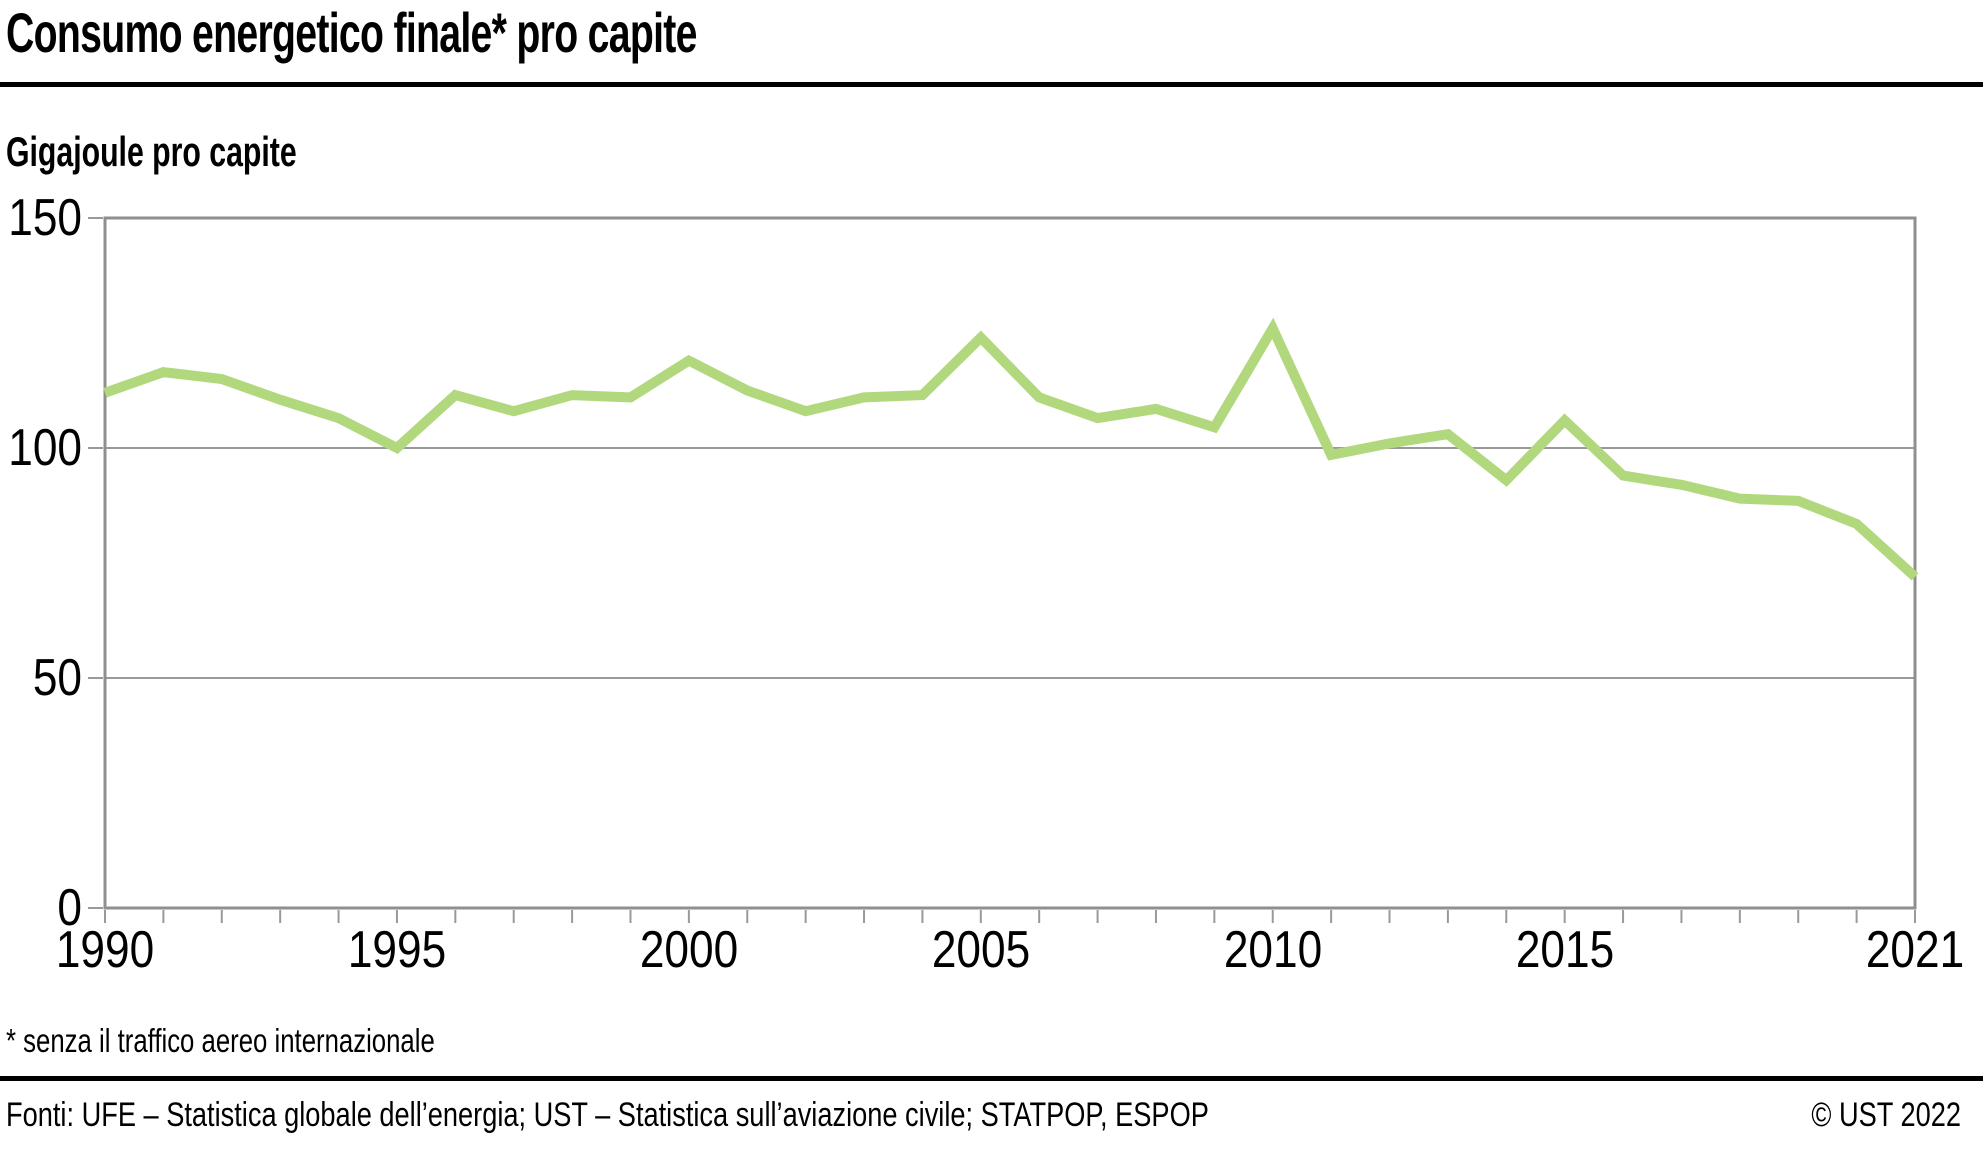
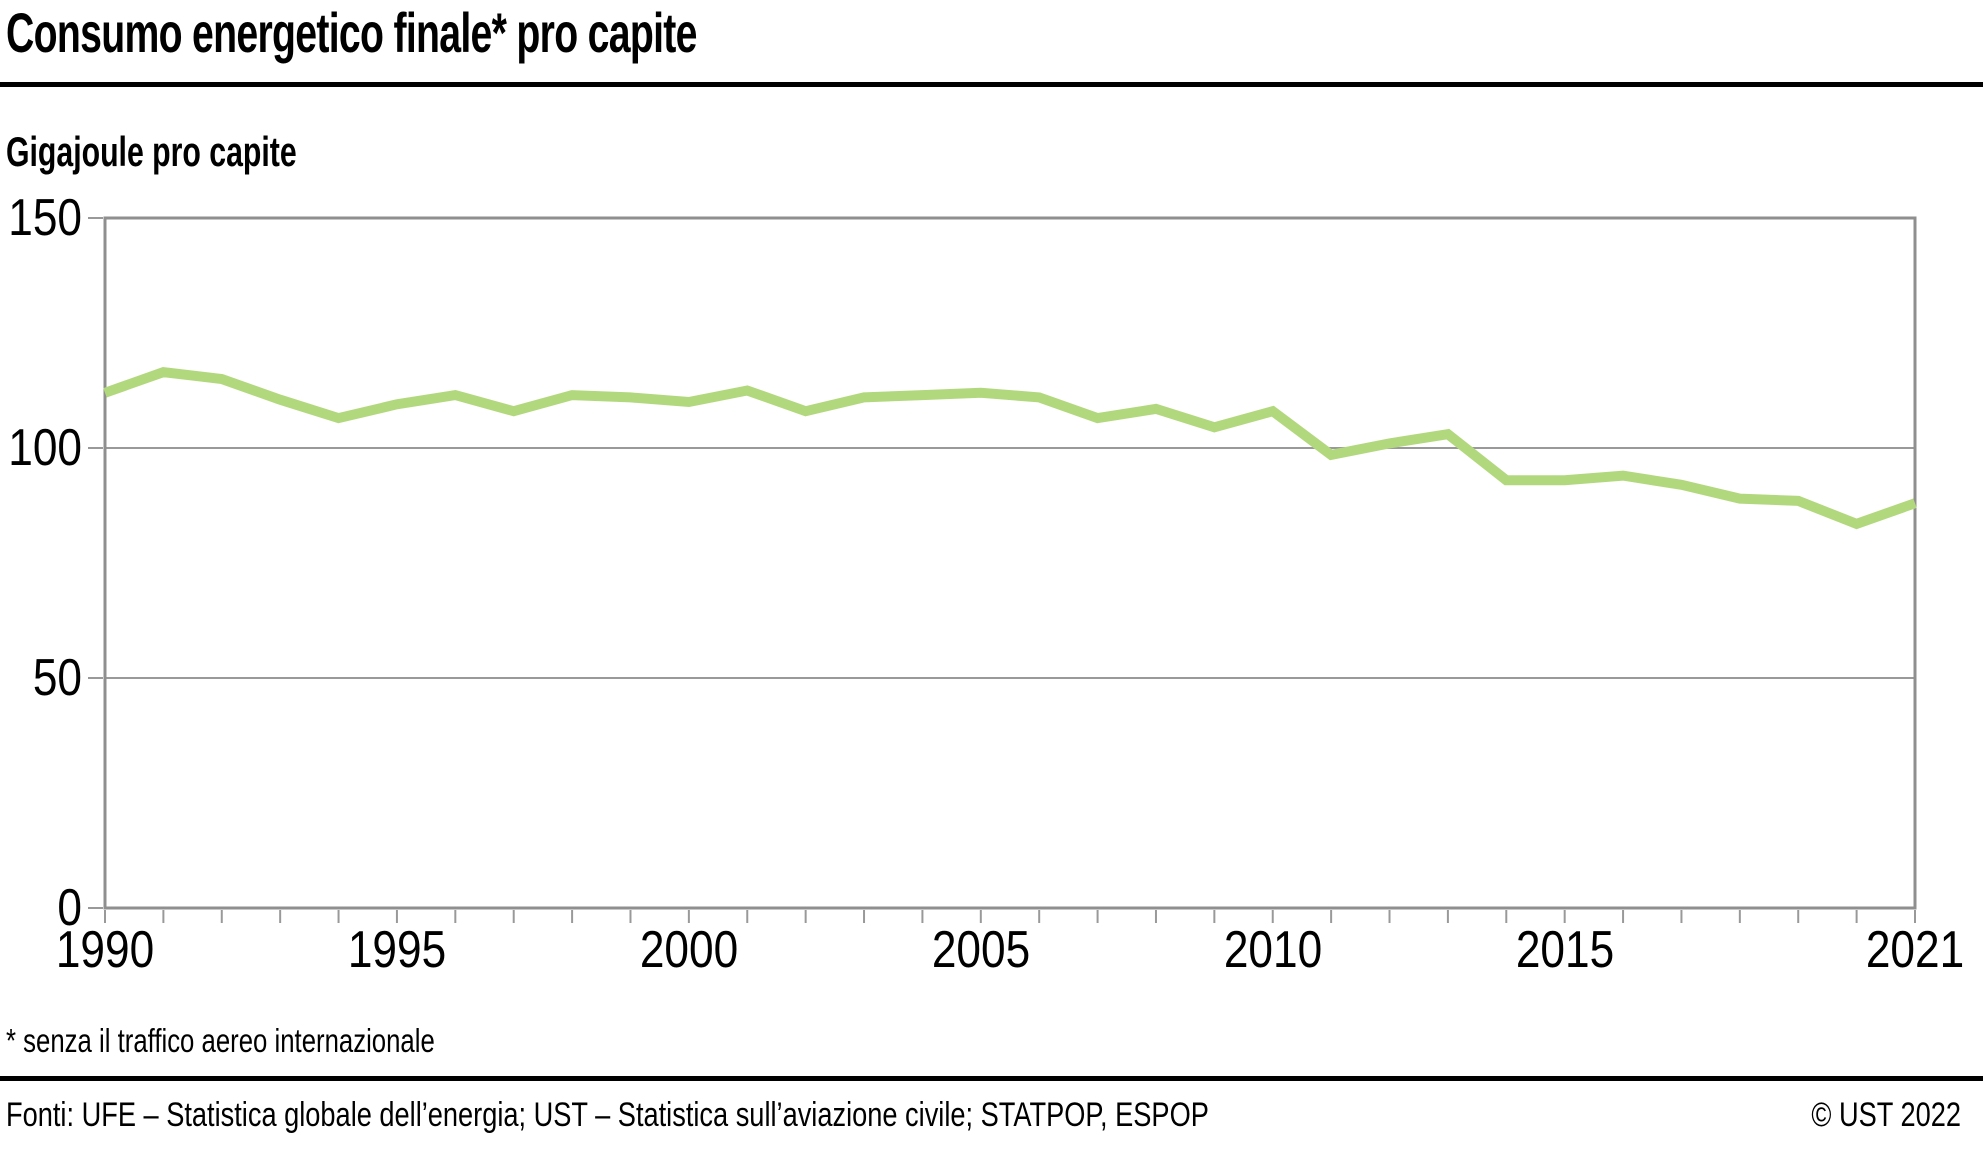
1995: 100 -> 110
2000: 119 -> 110
2005: 124 -> 112
2010: 126 -> 108
2015: 106 -> 93
2021: 72 -> 88
